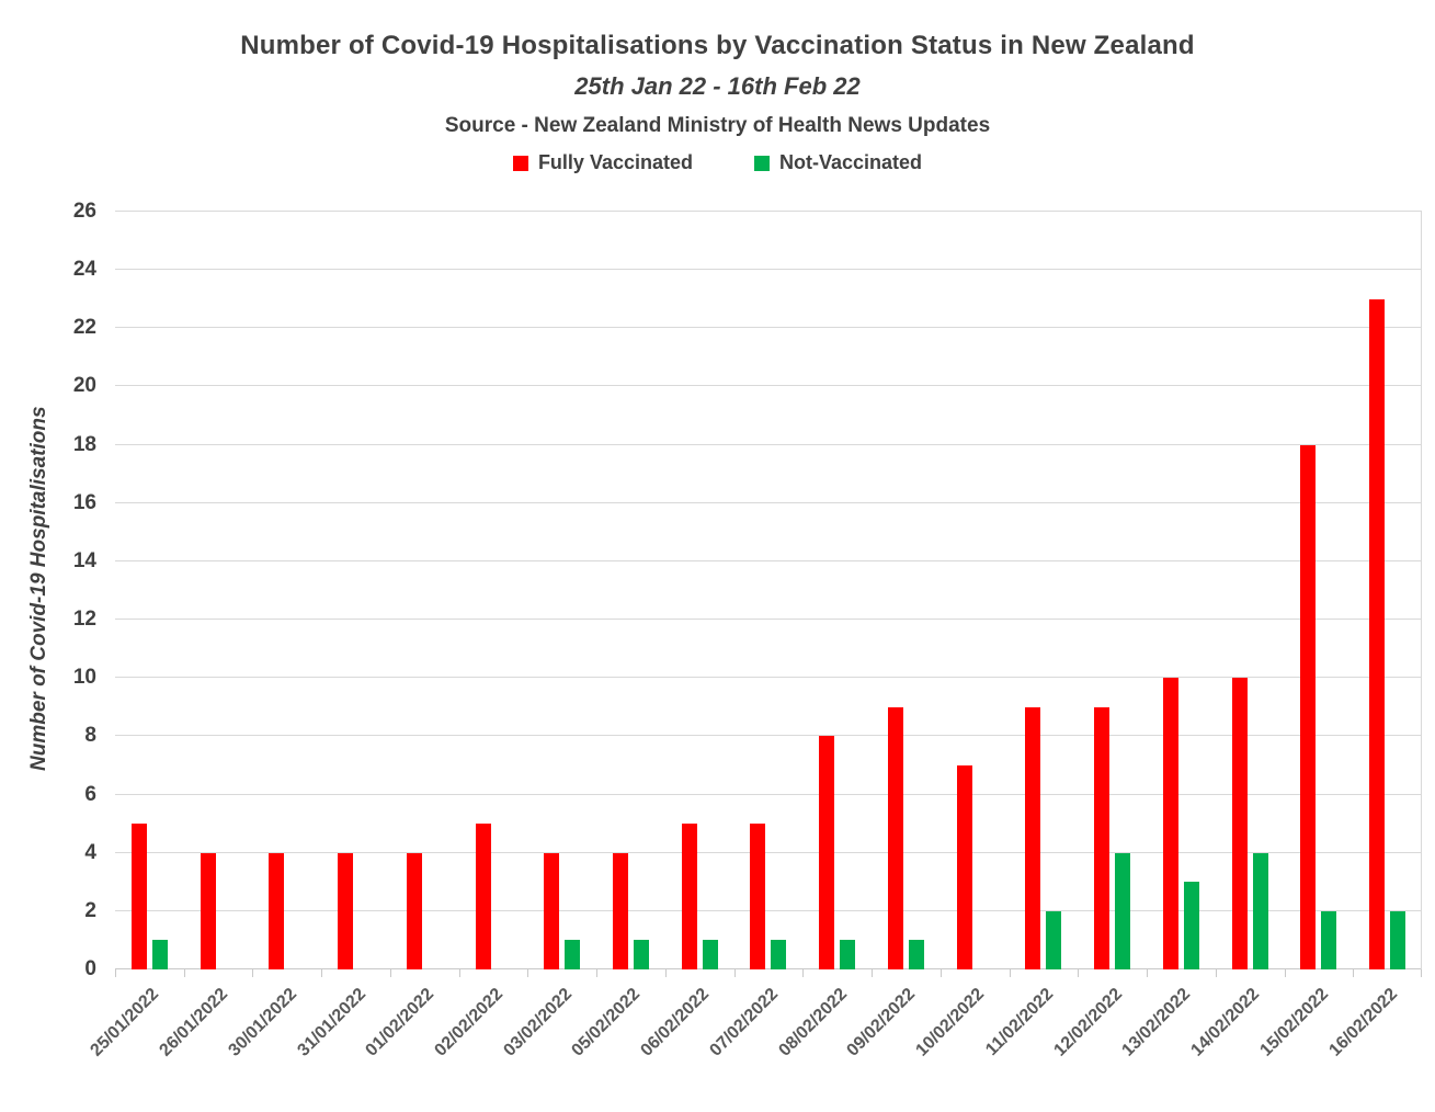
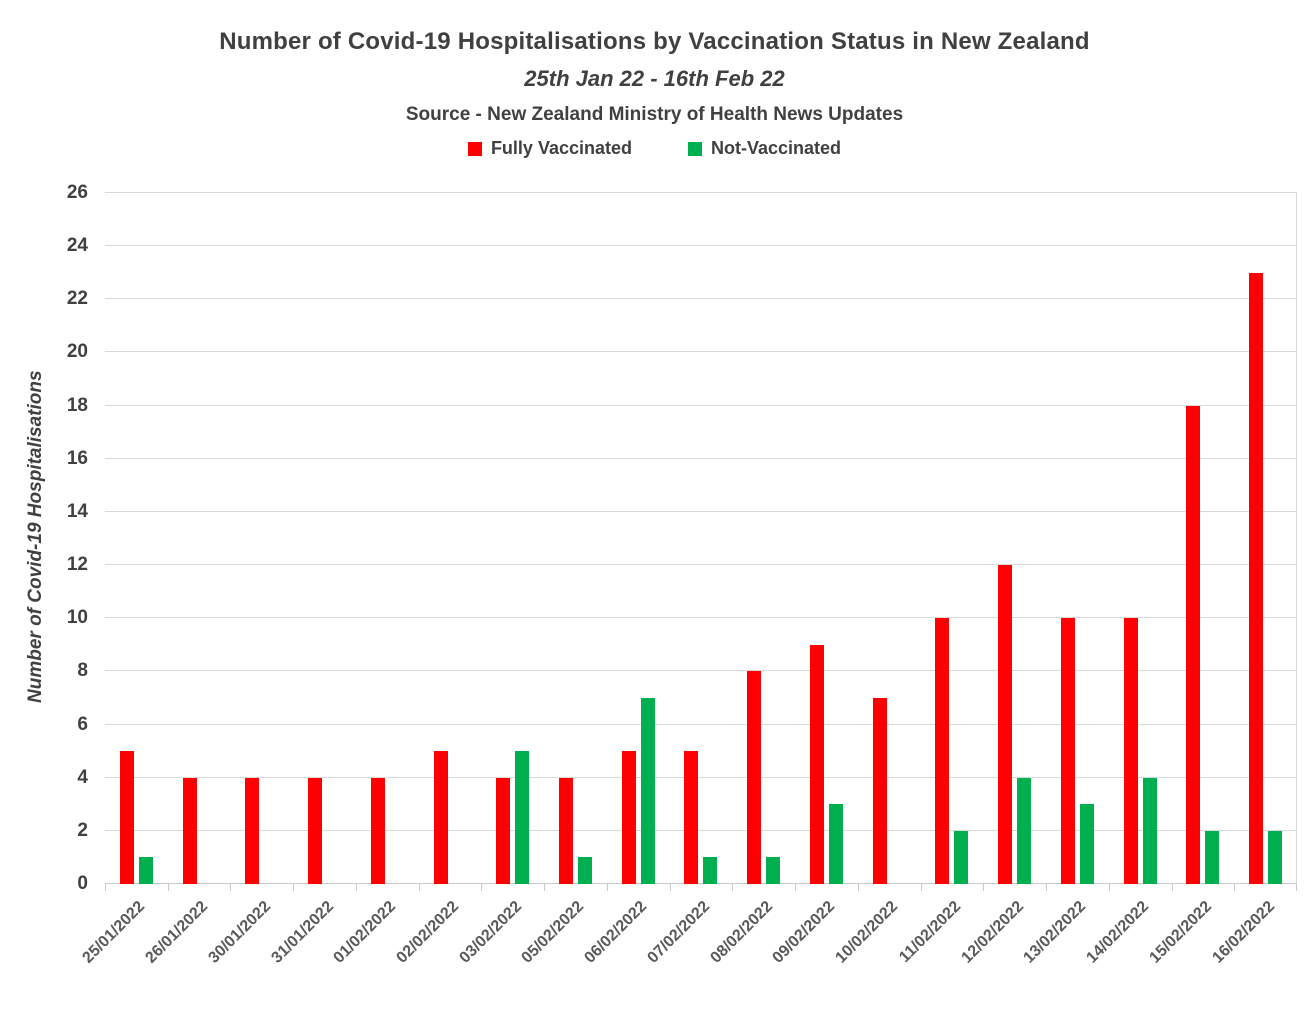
Not-Vaccinated/03/02/2022: 1 -> 5
Not-Vaccinated/06/02/2022: 1 -> 7
Not-Vaccinated/09/02/2022: 1 -> 3
Fully Vaccinated/11/02/2022: 9 -> 10
Fully Vaccinated/12/02/2022: 9 -> 12
